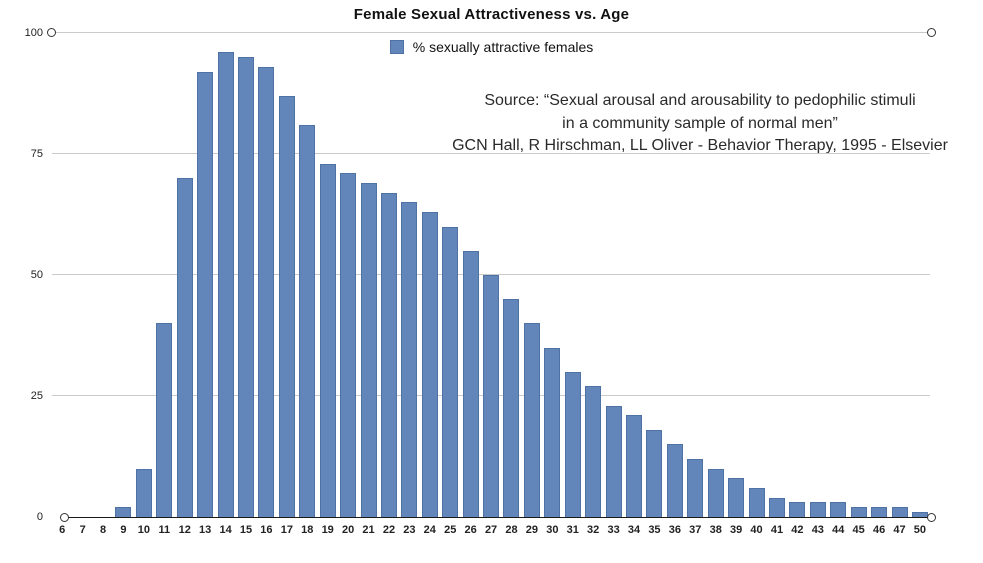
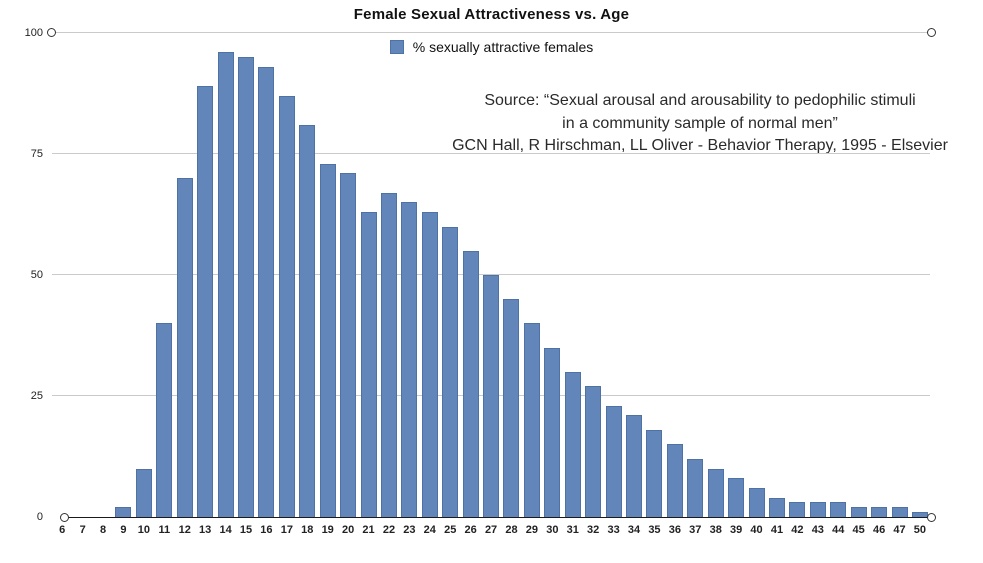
13: 92 -> 89
21: 69 -> 63
